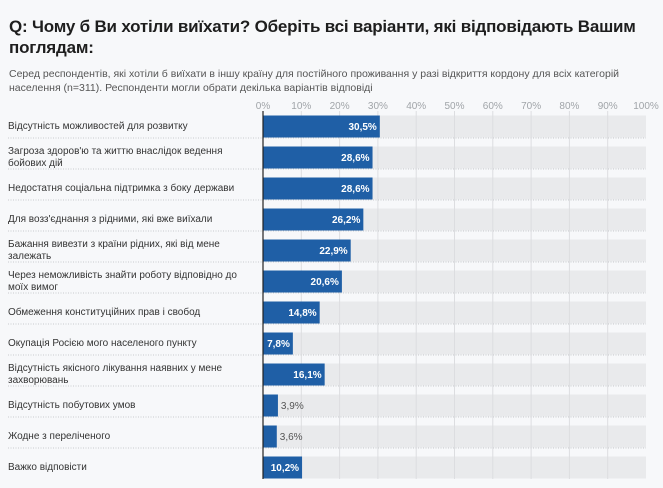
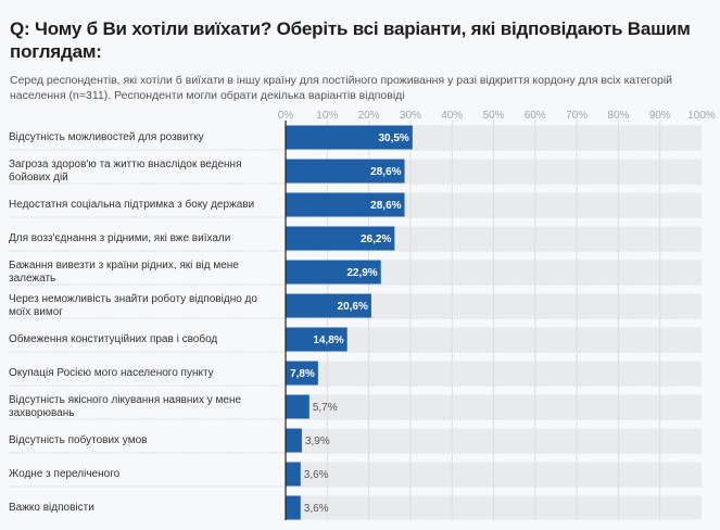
Відсутність якісного лікування наявних у мене захворювань: 16,1% -> 5,7%
Важко відповісти: 10,2% -> 3,6%
